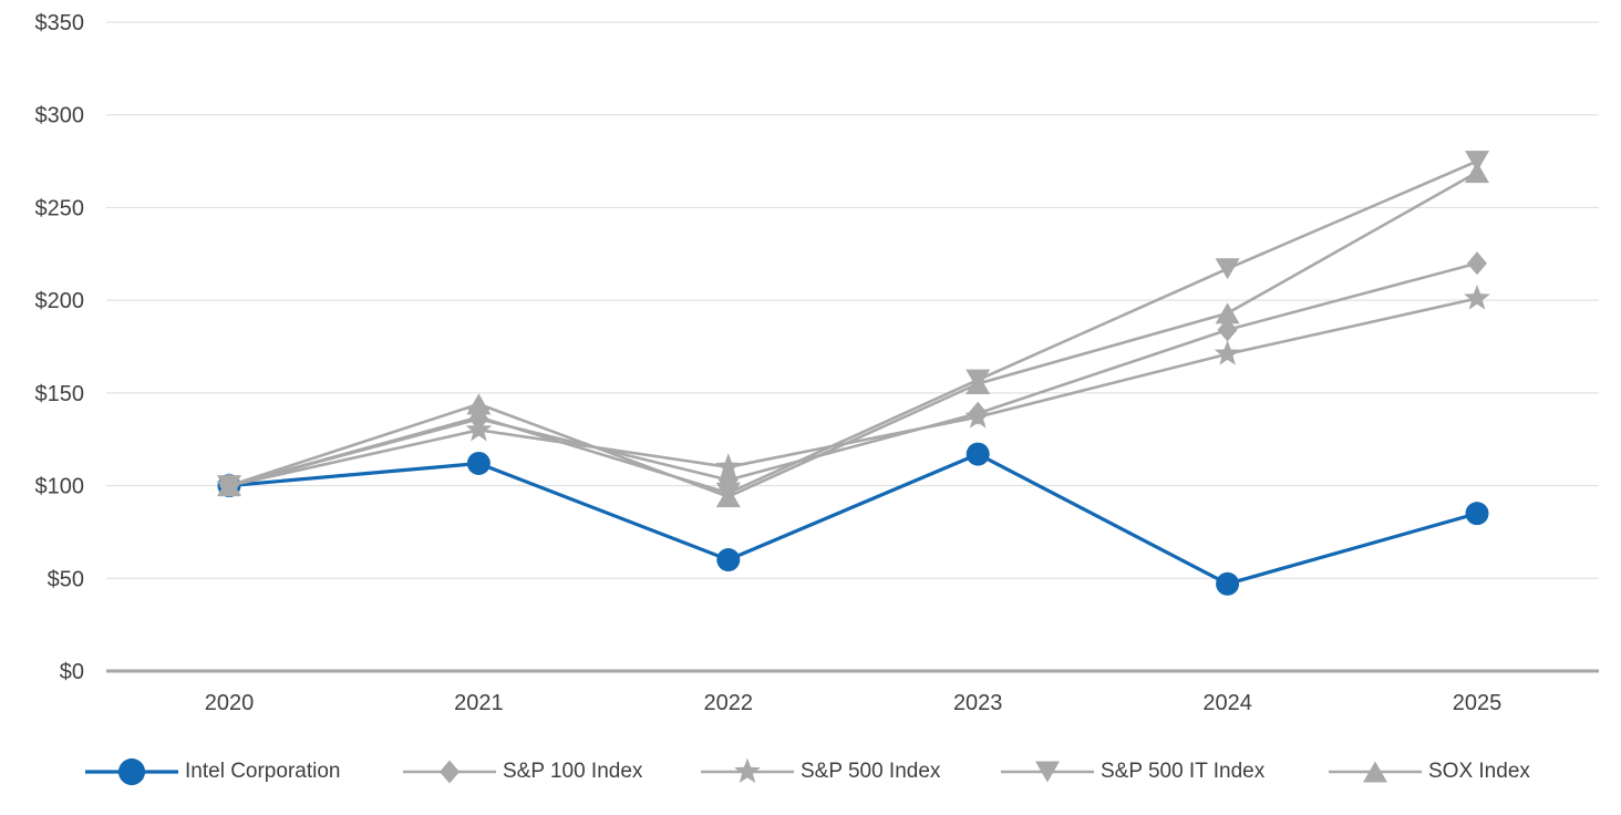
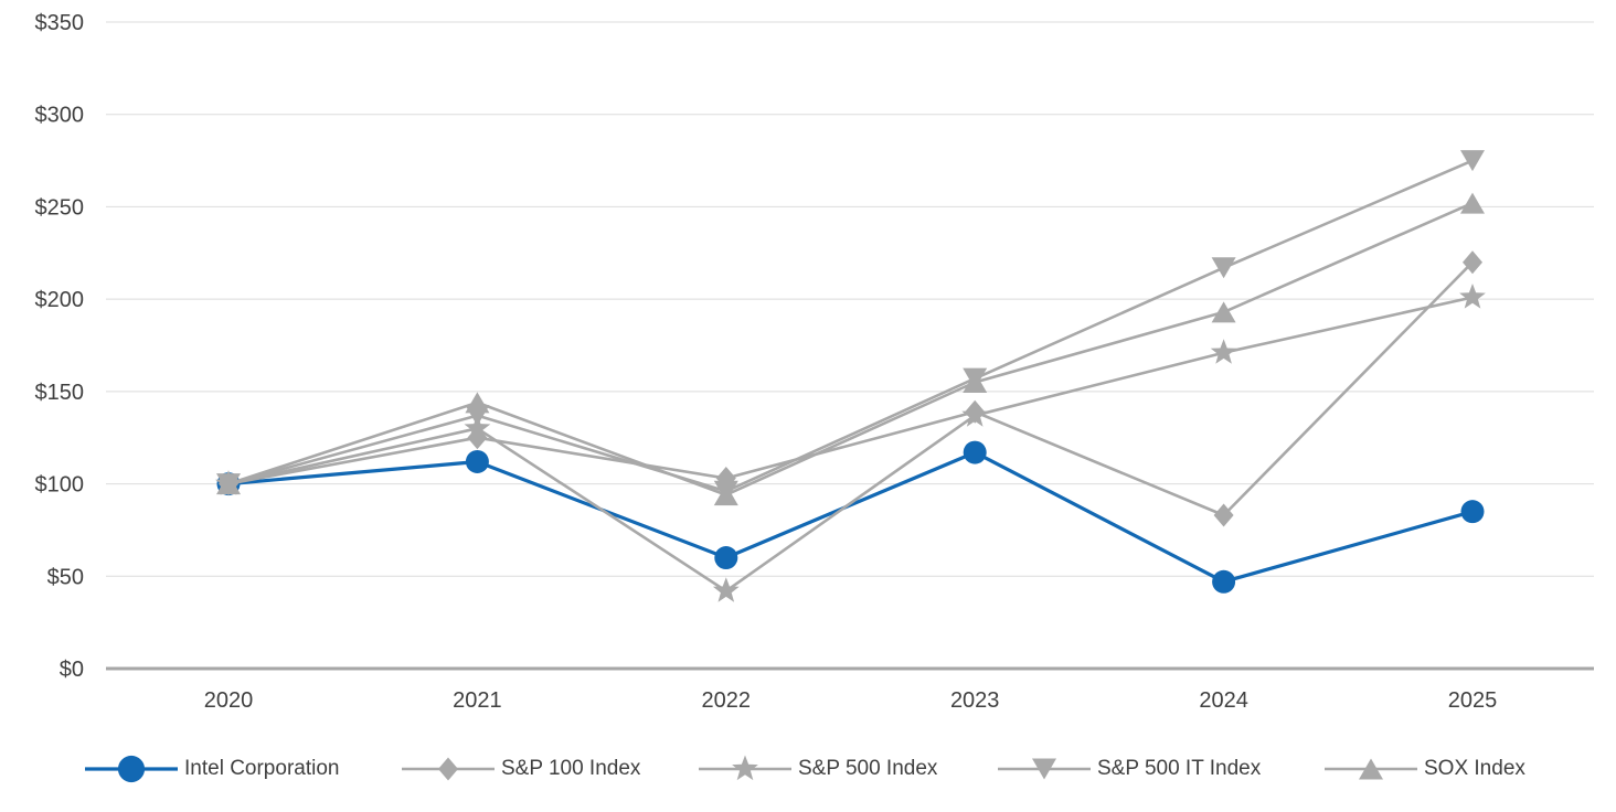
S&P 100 Index/2021: $136 -> $125
S&P 500 Index/2022: $110 -> $42
S&P 100 Index/2024: $184 -> $83
SOX Index/2025: $269 -> $252
